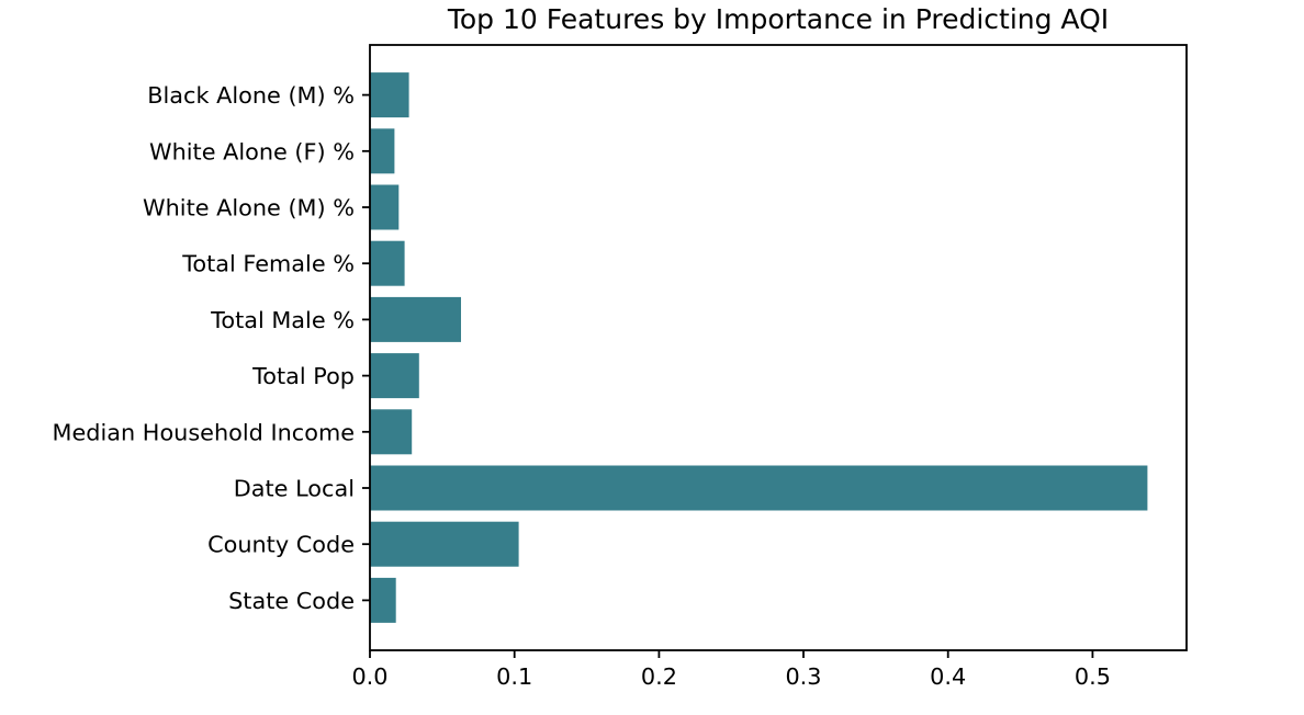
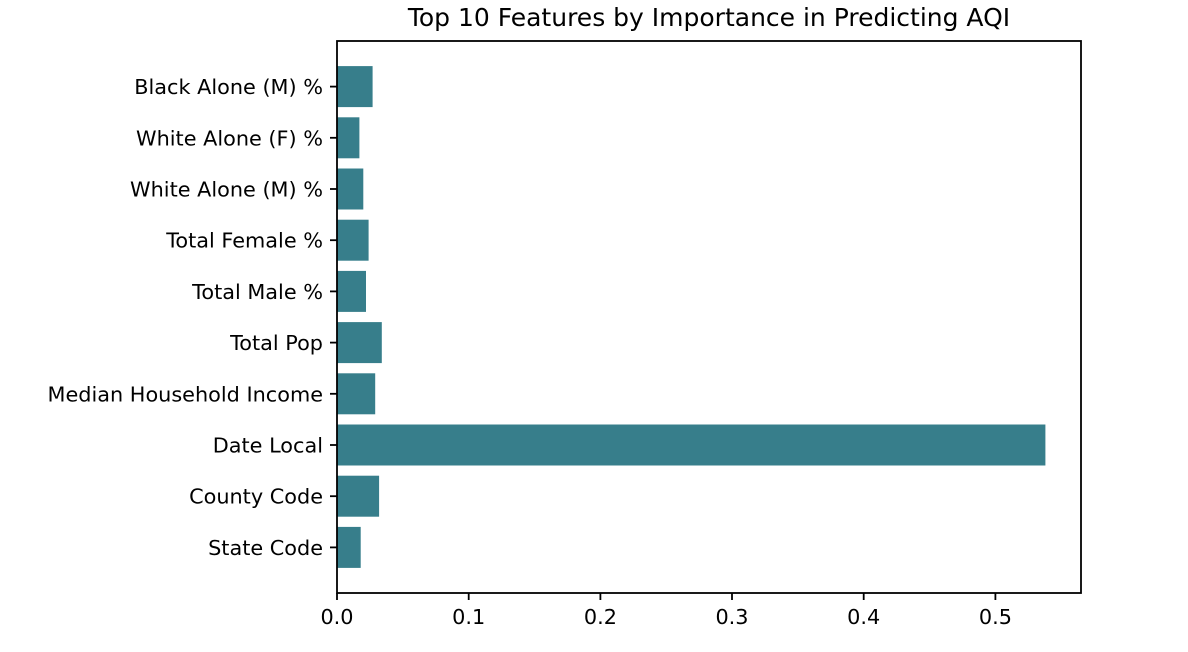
Total Male %: 0.063 -> 0.022
County Code: 0.103 -> 0.032
